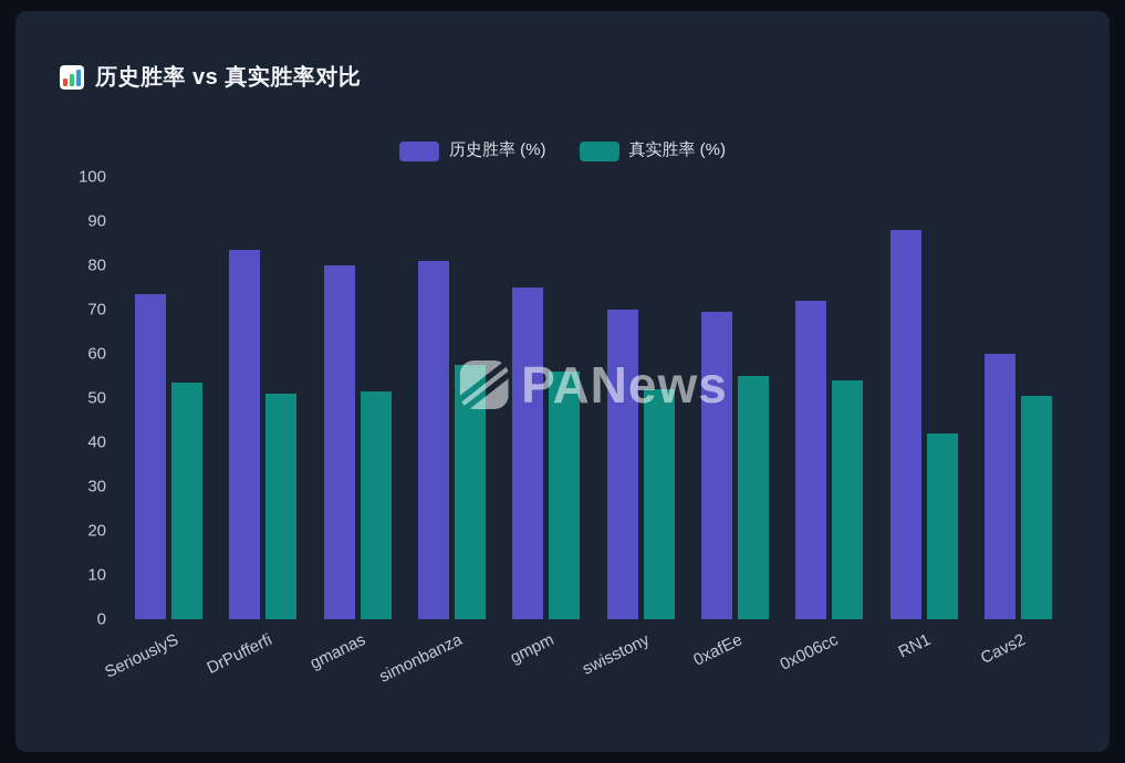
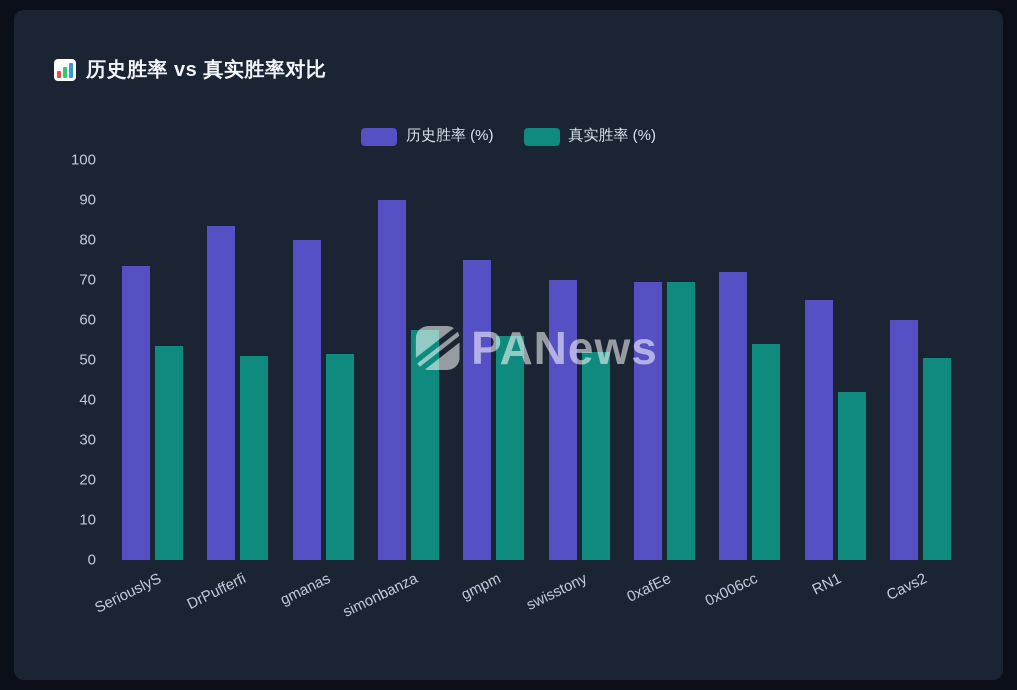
历史胜率 (%)/simonbanza: 81 -> 90
真实胜率 (%)/0xafEe: 55 -> 70
历史胜率 (%)/RN1: 88 -> 65
